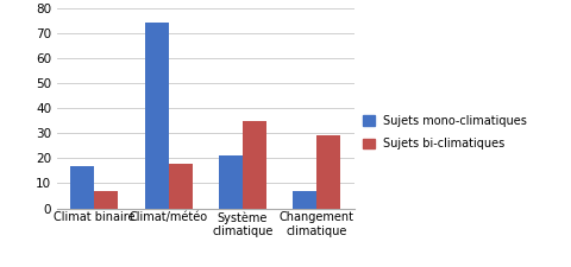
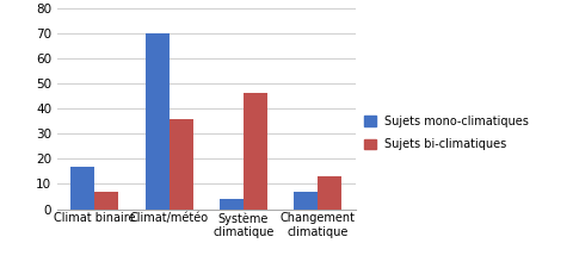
Sujets mono-climatiques/Climat/météo: 74 -> 70
Sujets bi-climatiques/Climat/météo: 18 -> 36
Sujets mono-climatiques/Système climatique: 21 -> 4
Sujets bi-climatiques/Système climatique: 35 -> 46
Sujets bi-climatiques/Changement climatique: 29 -> 13
